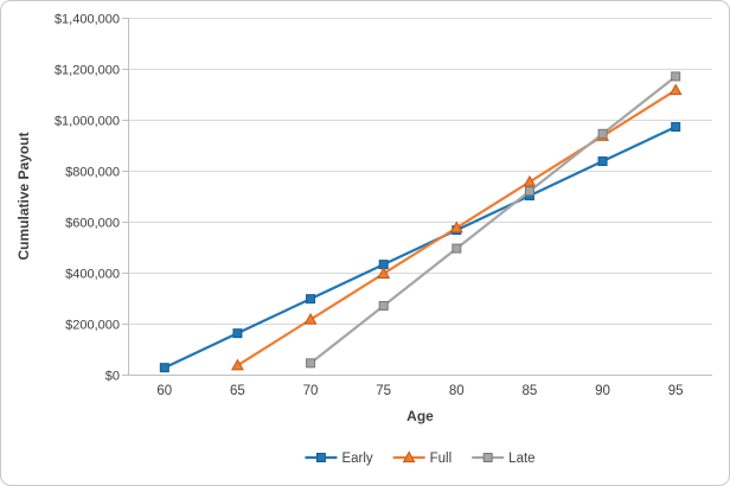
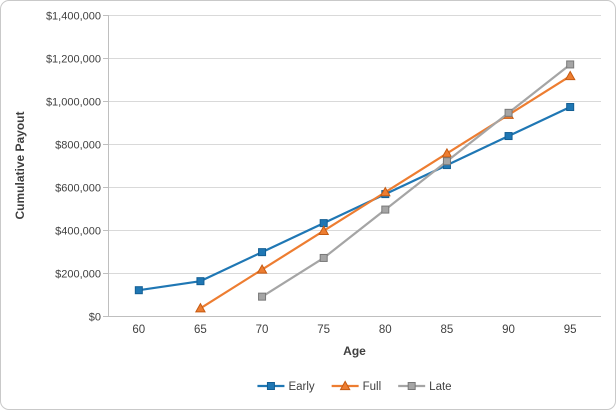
Early/60: $30000 -> $120000
Late/70: $40000 -> $90000
